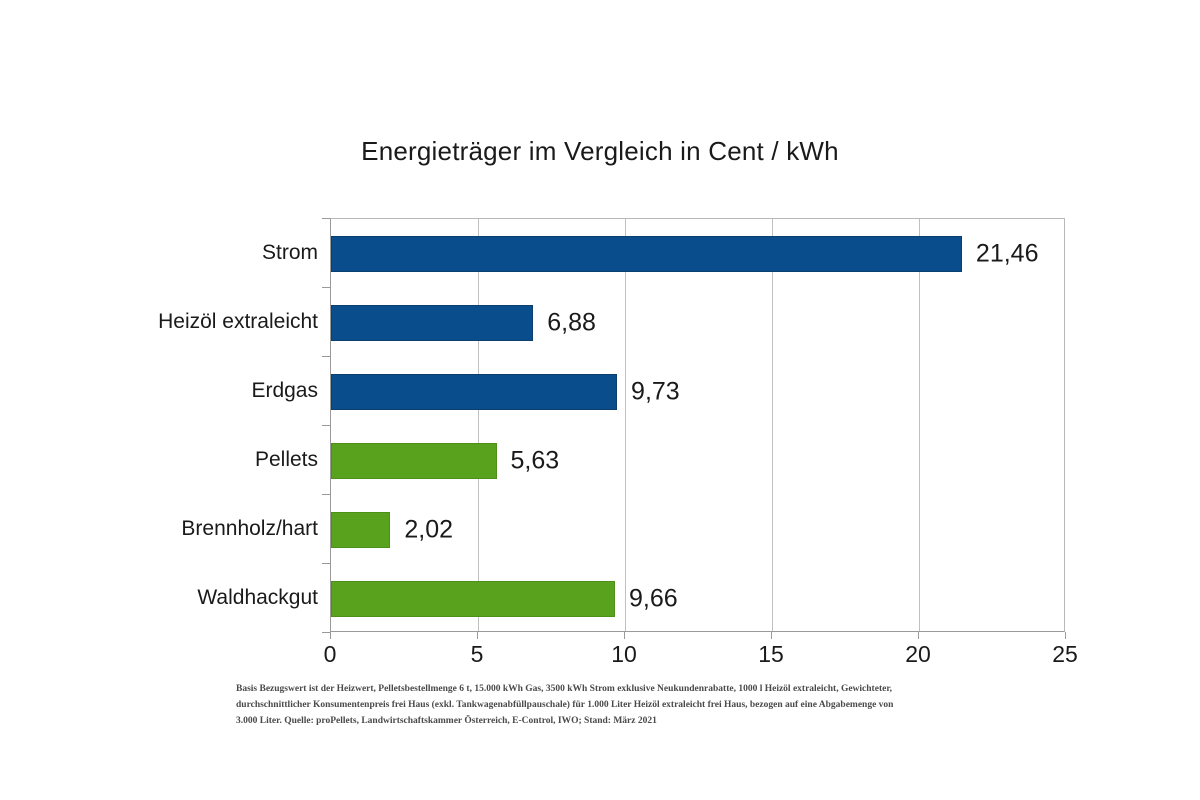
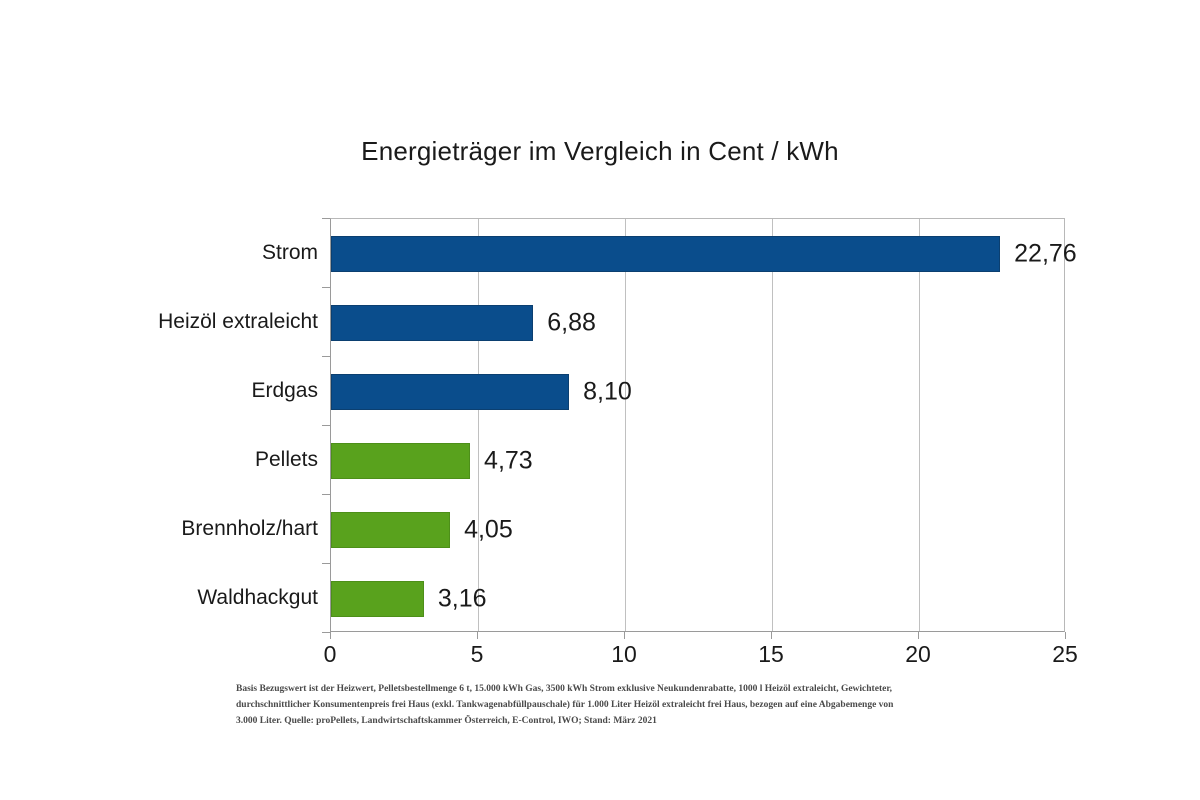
Strom: 21,46 -> 22,76
Erdgas: 9,73 -> 8,10
Pellets: 5,63 -> 4,73
Brennholz/hart: 2,02 -> 4,05
Waldhackgut: 9,66 -> 3,16
